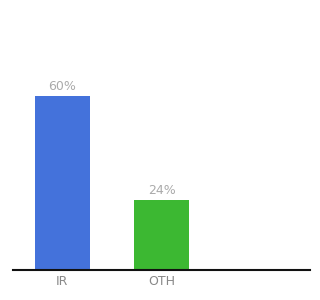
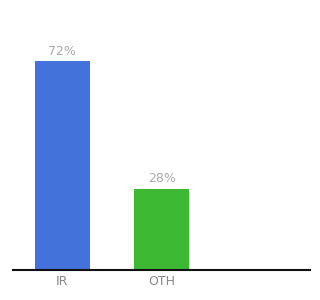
IR: 60% -> 72%
OTH: 24% -> 28%
